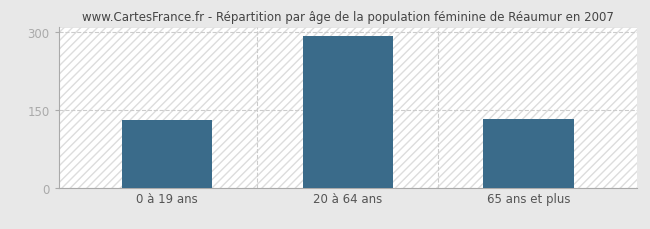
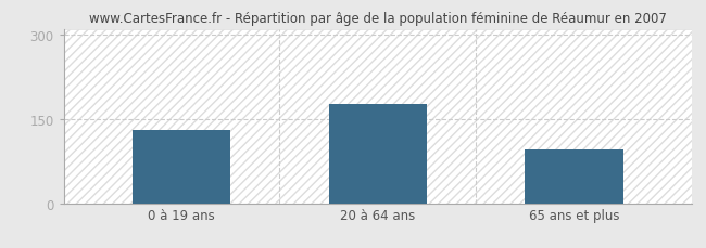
20 à 64 ans: 292 -> 176
65 ans et plus: 132 -> 95
